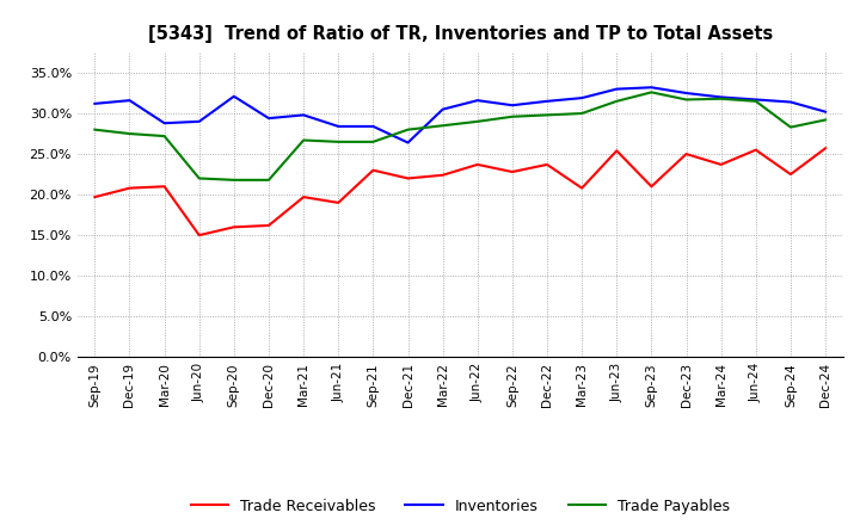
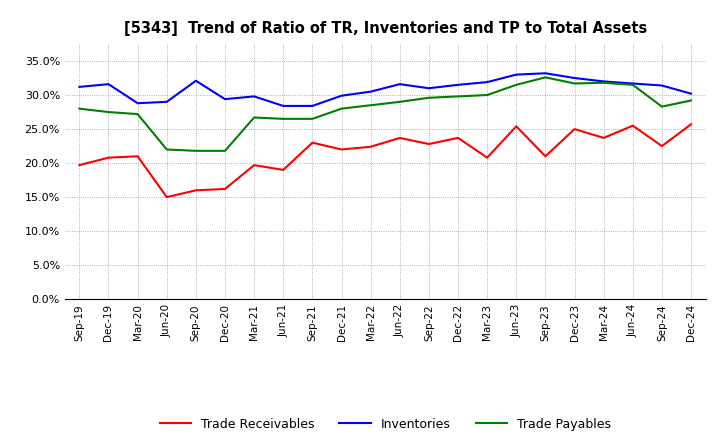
Inventories/Dec-21: 26.4% -> 29.9%
